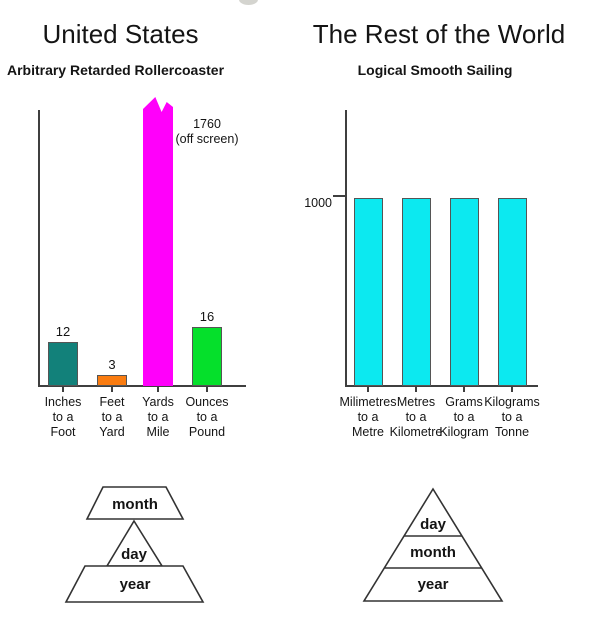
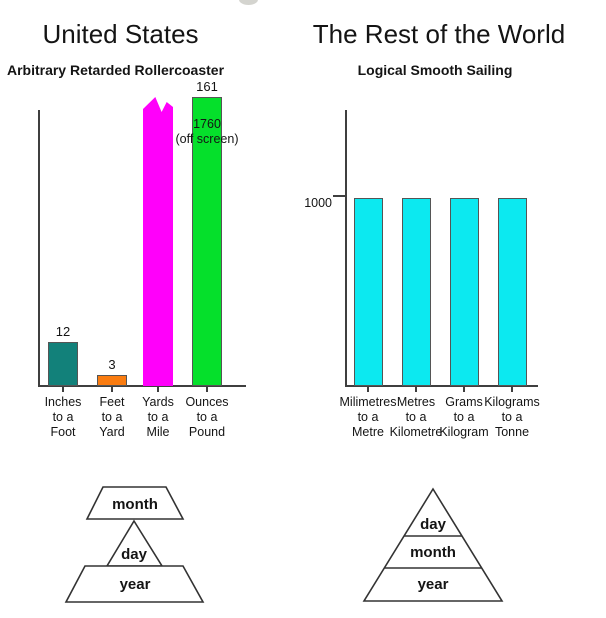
United States/Ounces to a Pound: 16 -> 161
